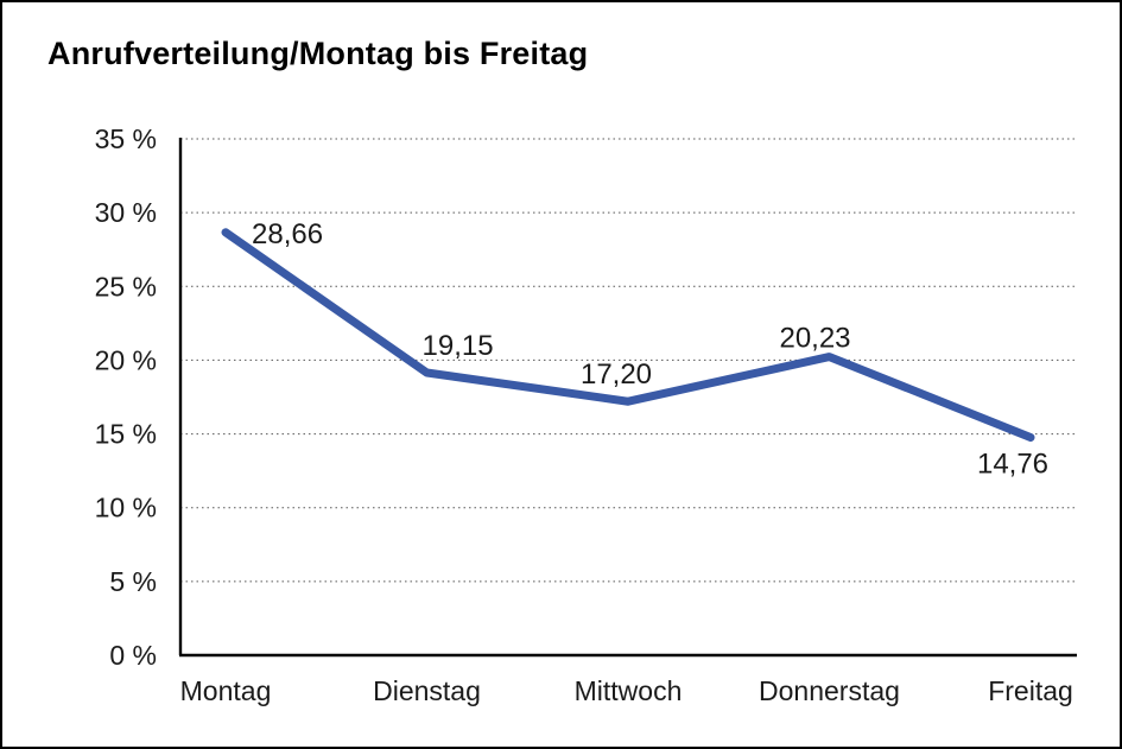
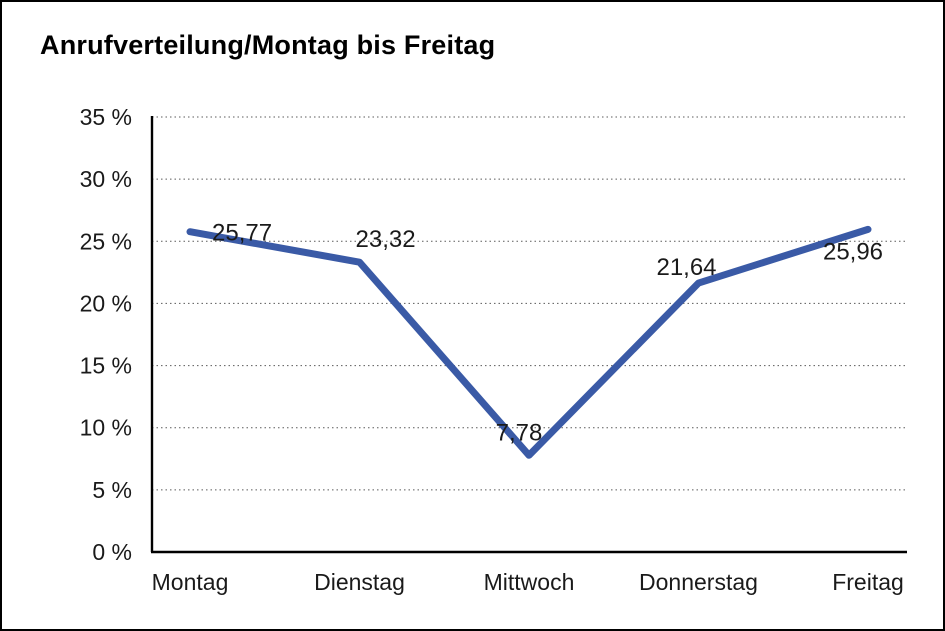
Montag: 28,66 -> 25,77
Dienstag: 19,15 -> 23,32
Mittwoch: 17,20 -> 7,78
Donnerstag: 20,23 -> 21,64
Freitag: 14,76 -> 25,96
